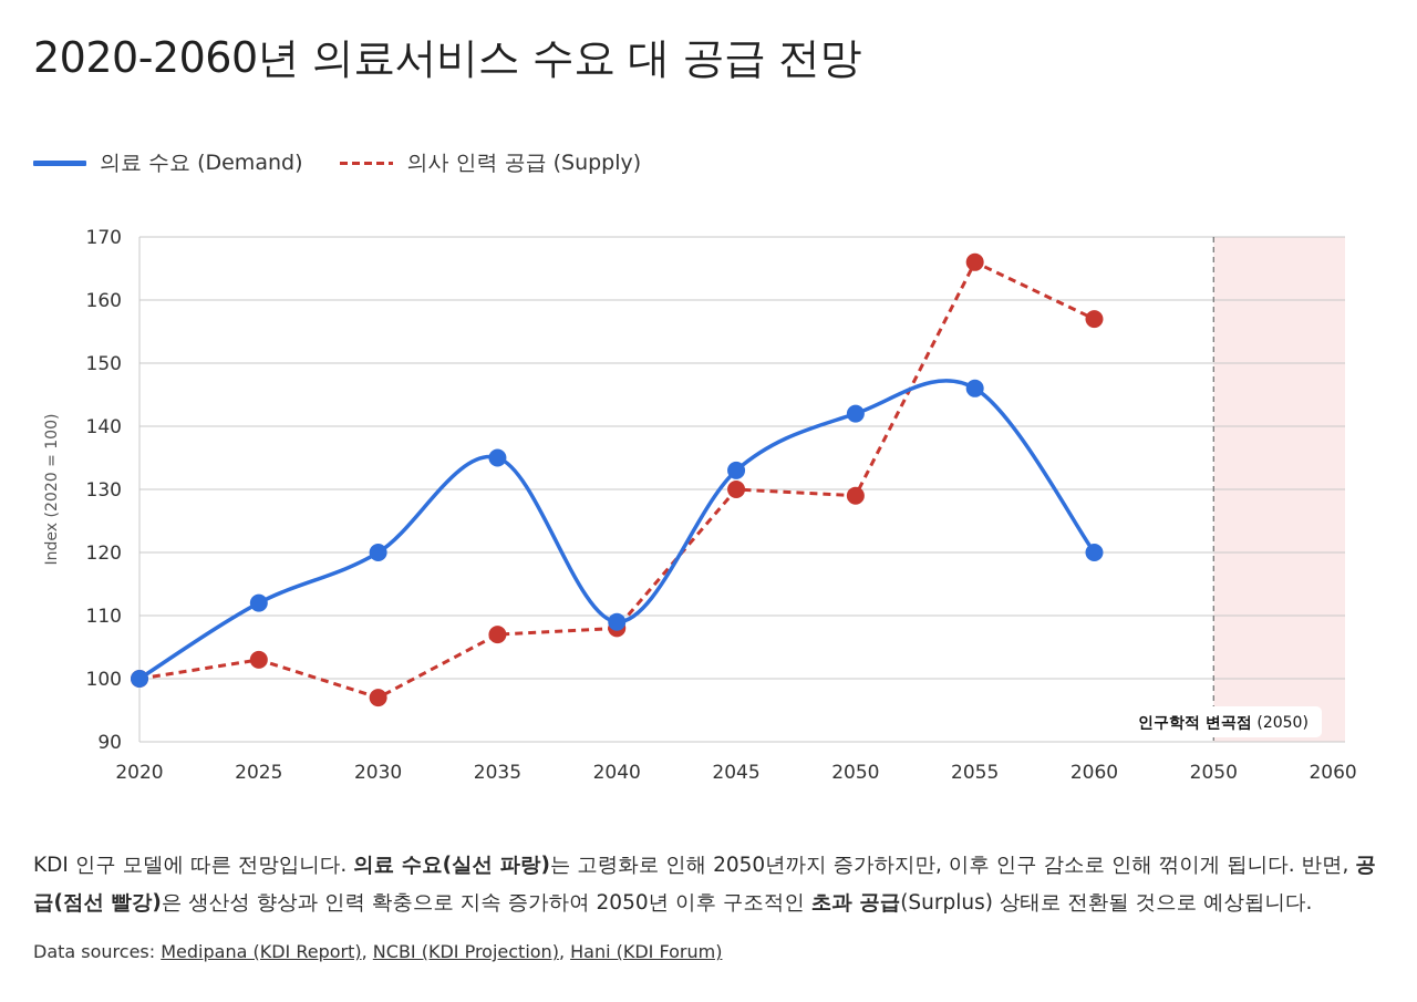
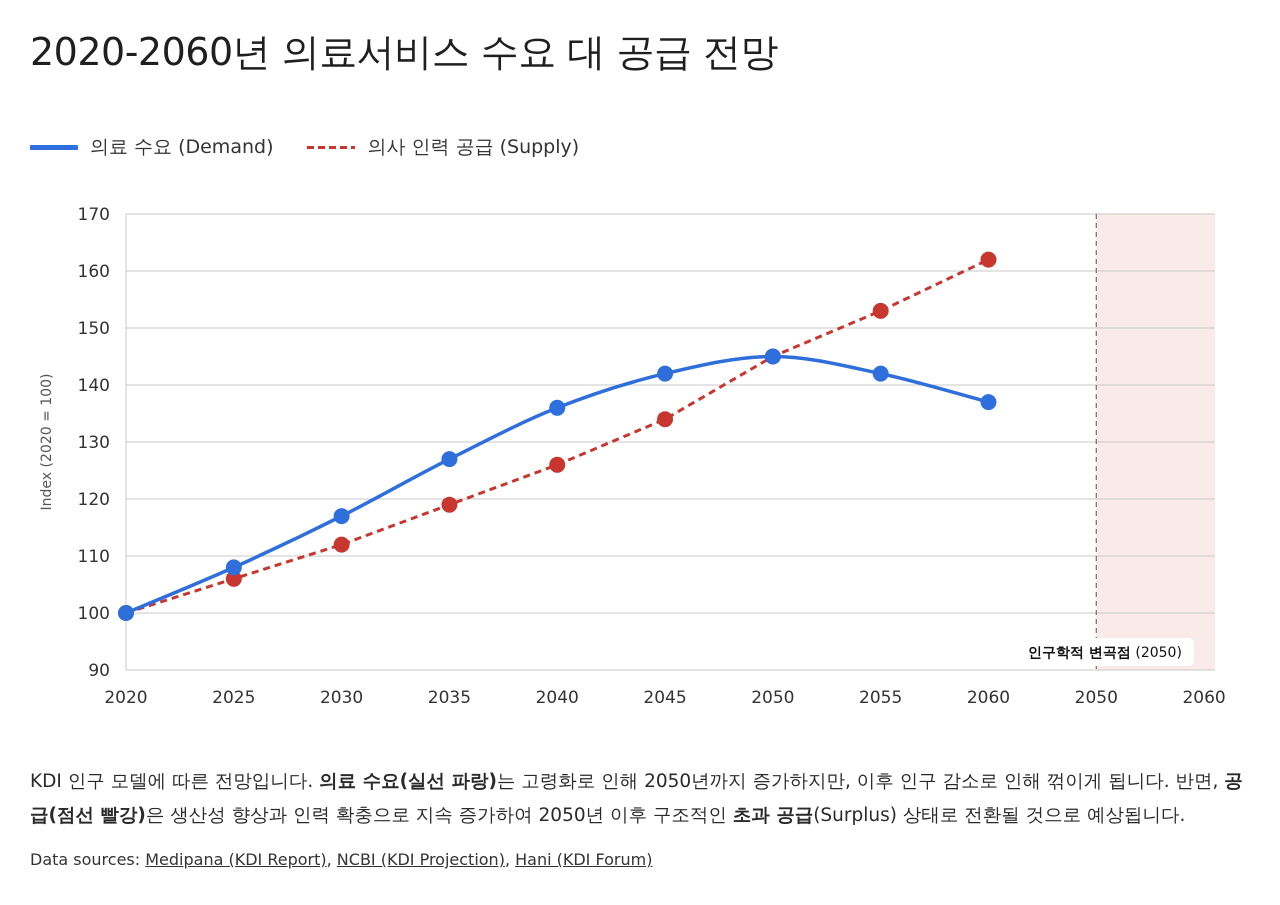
의료 수요 (Demand)/2025: 112 -> 108
의사 인력 공급 (Supply)/2025: 103 -> 106
의료 수요 (Demand)/2030: 120 -> 117
의사 인력 공급 (Supply)/2030: 97 -> 112
의료 수요 (Demand)/2035: 135 -> 127
의사 인력 공급 (Supply)/2035: 107 -> 119
의료 수요 (Demand)/2040: 109 -> 136
의사 인력 공급 (Supply)/2040: 108 -> 126
의료 수요 (Demand)/2045: 133 -> 142
의사 인력 공급 (Supply)/2045: 130 -> 134
의료 수요 (Demand)/2050: 142 -> 145
의사 인력 공급 (Supply)/2050: 129 -> 145
의료 수요 (Demand)/2055: 146 -> 142
의사 인력 공급 (Supply)/2055: 166 -> 153
의료 수요 (Demand)/2060: 120 -> 137
의사 인력 공급 (Supply)/2060: 157 -> 162
